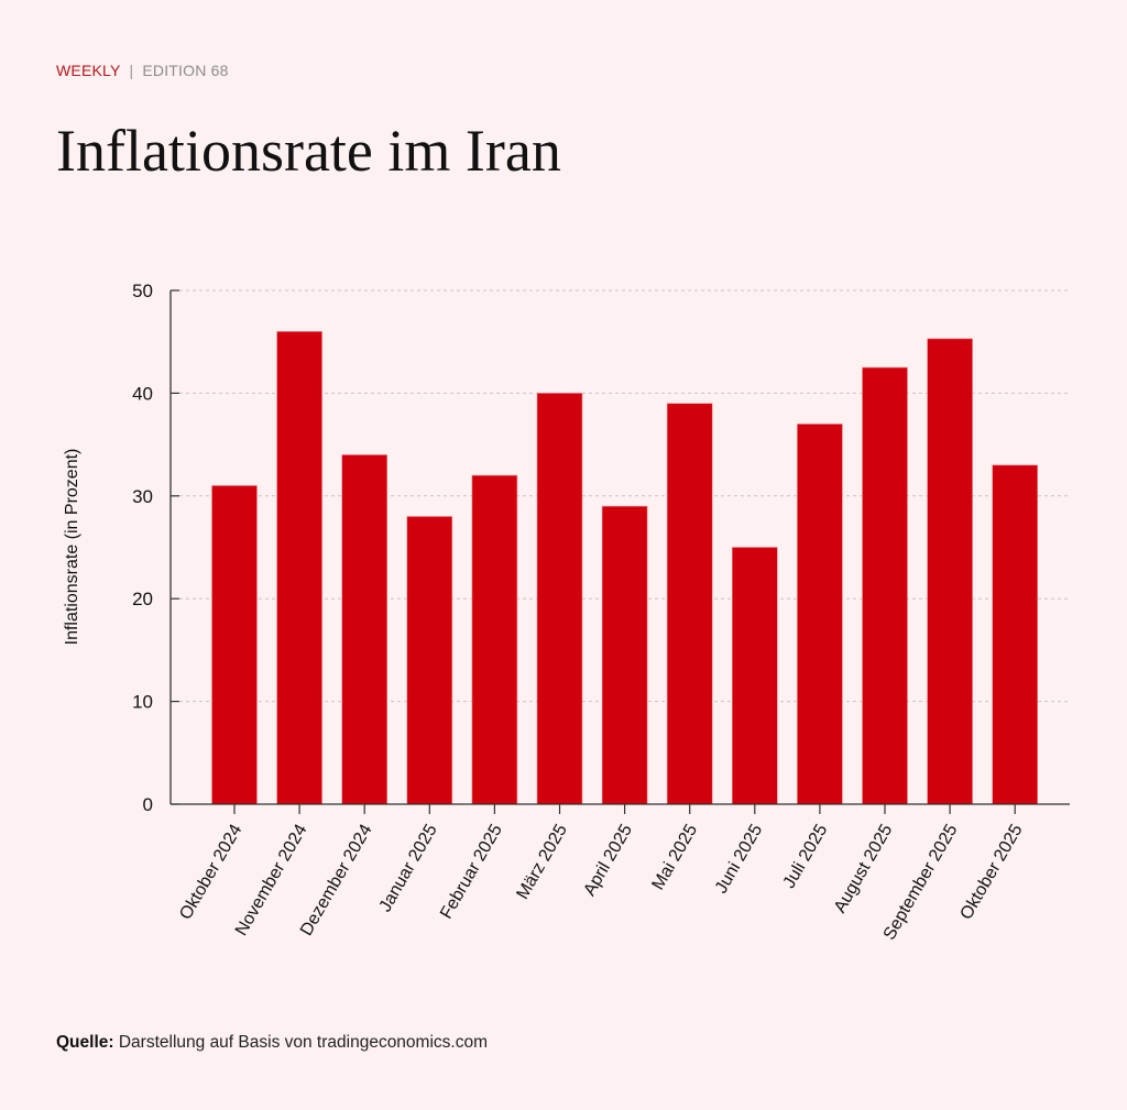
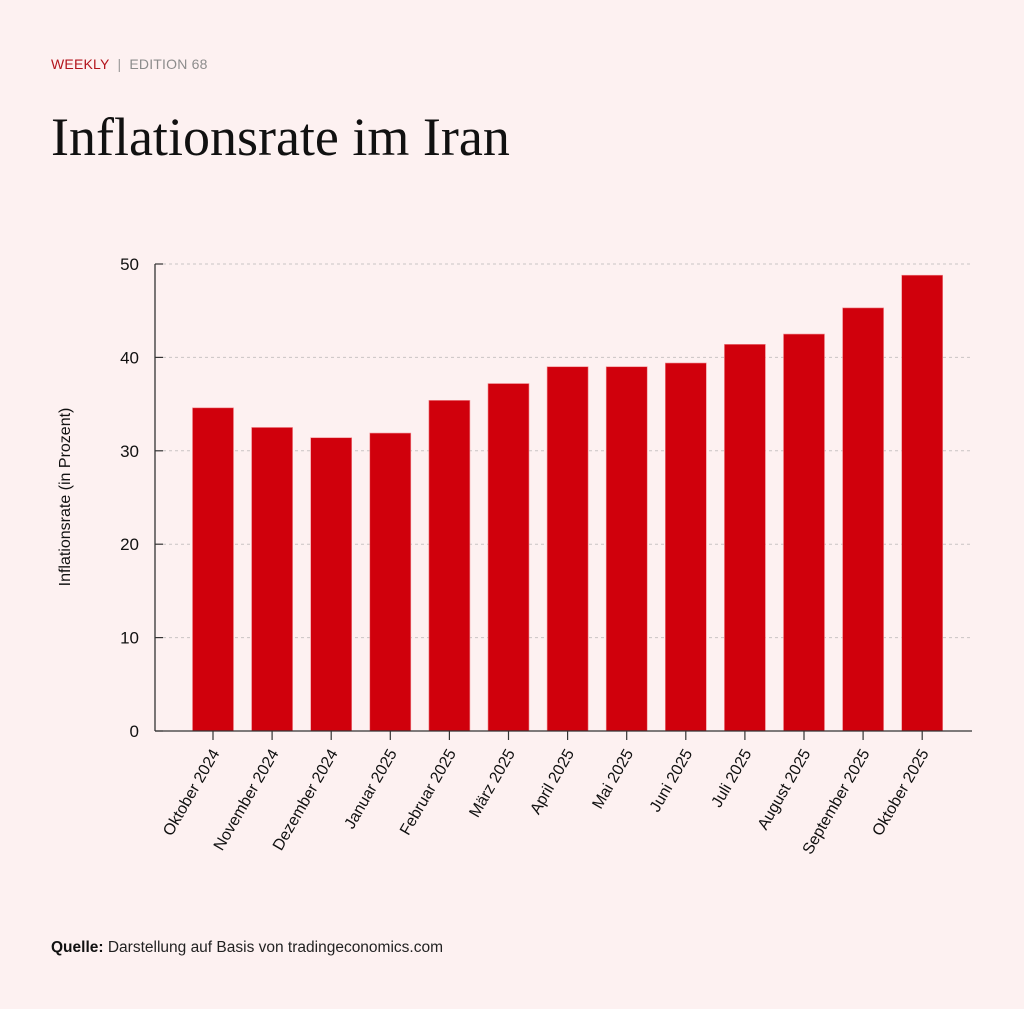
Oktober 2024: 31 -> 35
November 2024: 46 -> 32
Dezember 2024: 34 -> 31
Januar 2025: 28 -> 32
Februar 2025: 32 -> 35
März 2025: 40 -> 37
April 2025: 29 -> 39
Juni 2025: 25 -> 39
Juli 2025: 37 -> 41
Oktober 2025: 33 -> 49
